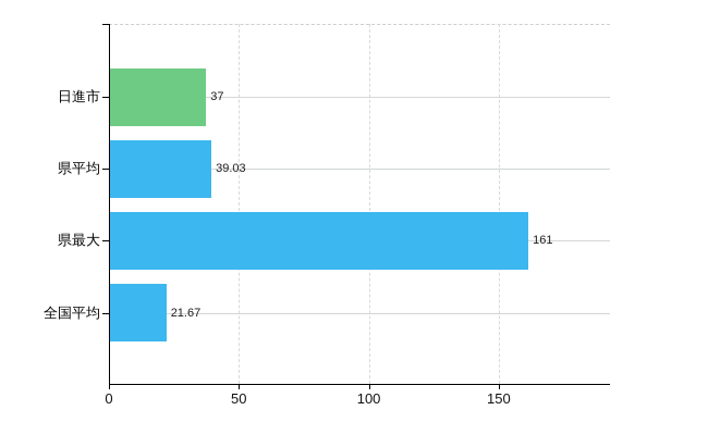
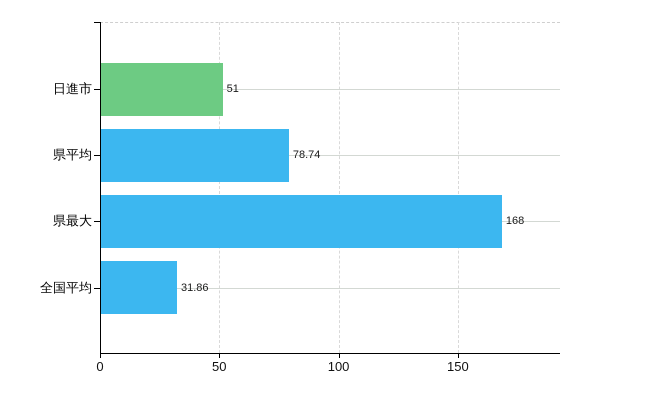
日進市: 37 -> 51
県平均: 39.03 -> 78.74
県最大: 161 -> 168
全国平均: 21.67 -> 31.86
